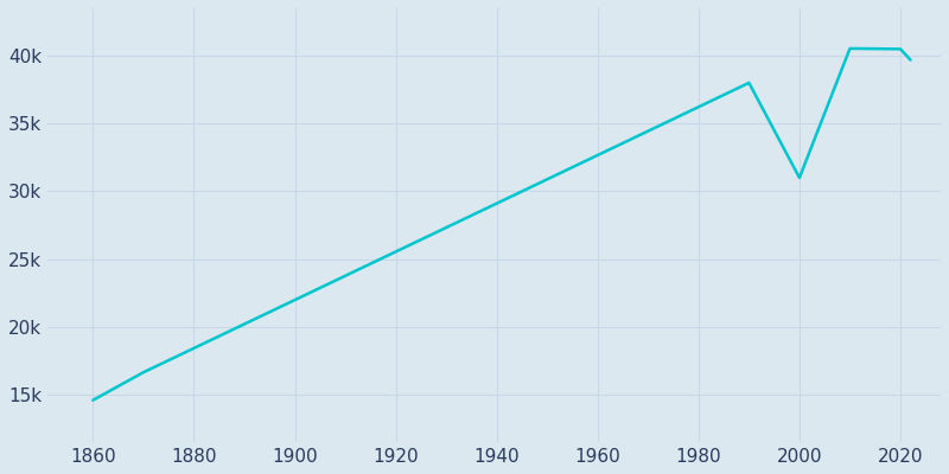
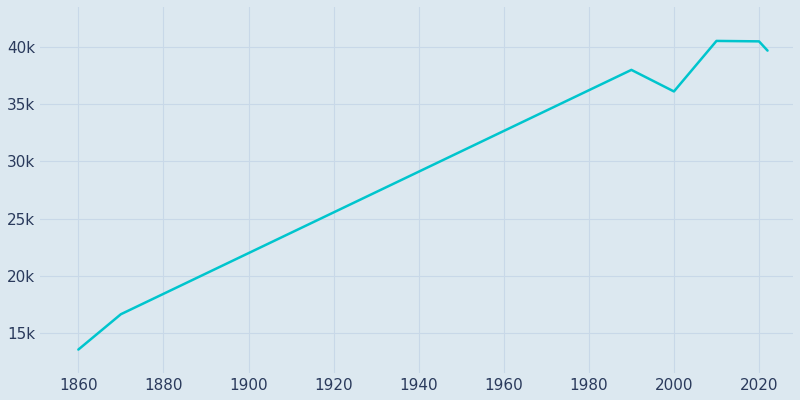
1860: 14.6k -> 13.6k
2000: 31.0k -> 36.1k
